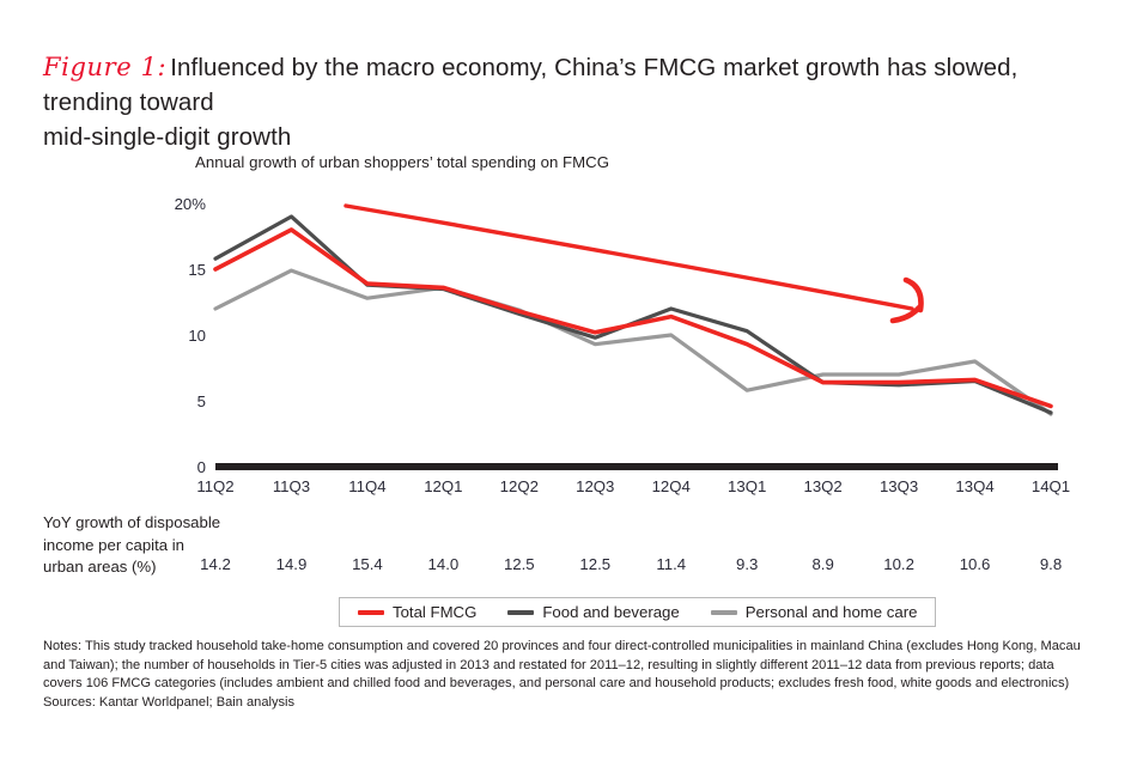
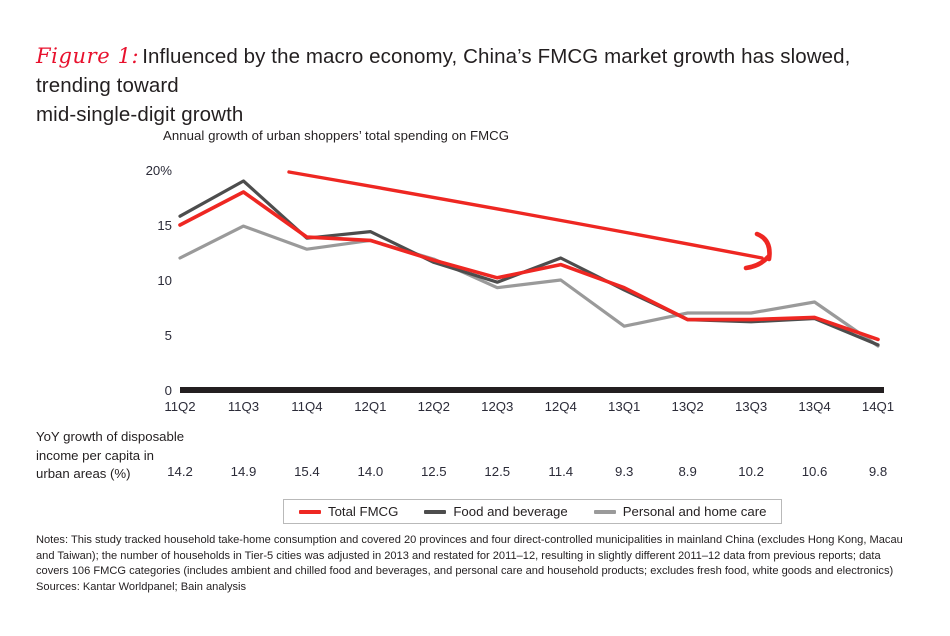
Food and beverage/12Q1: 13.5% -> 14.4%
Food and beverage/13Q1: 10.3% -> 9.1%
